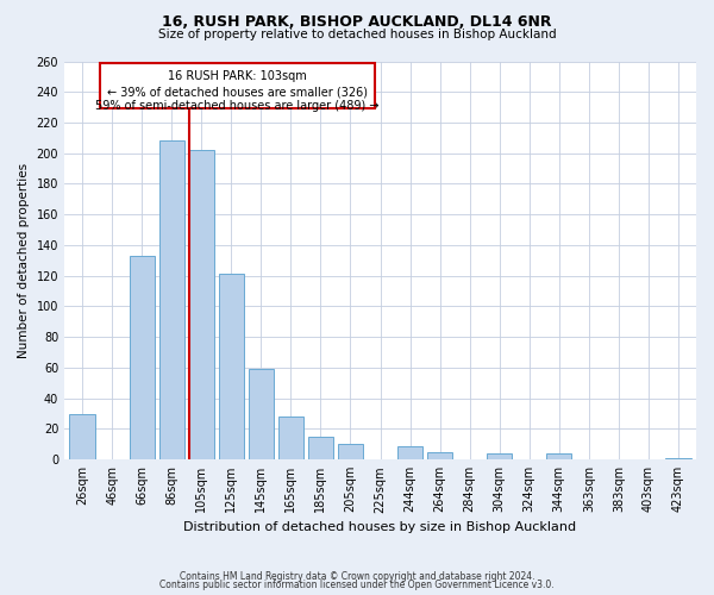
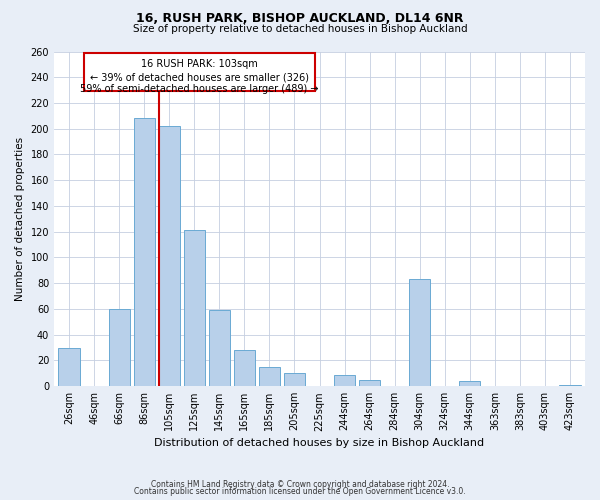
66sqm: 133 -> 60
304sqm: 4 -> 83
